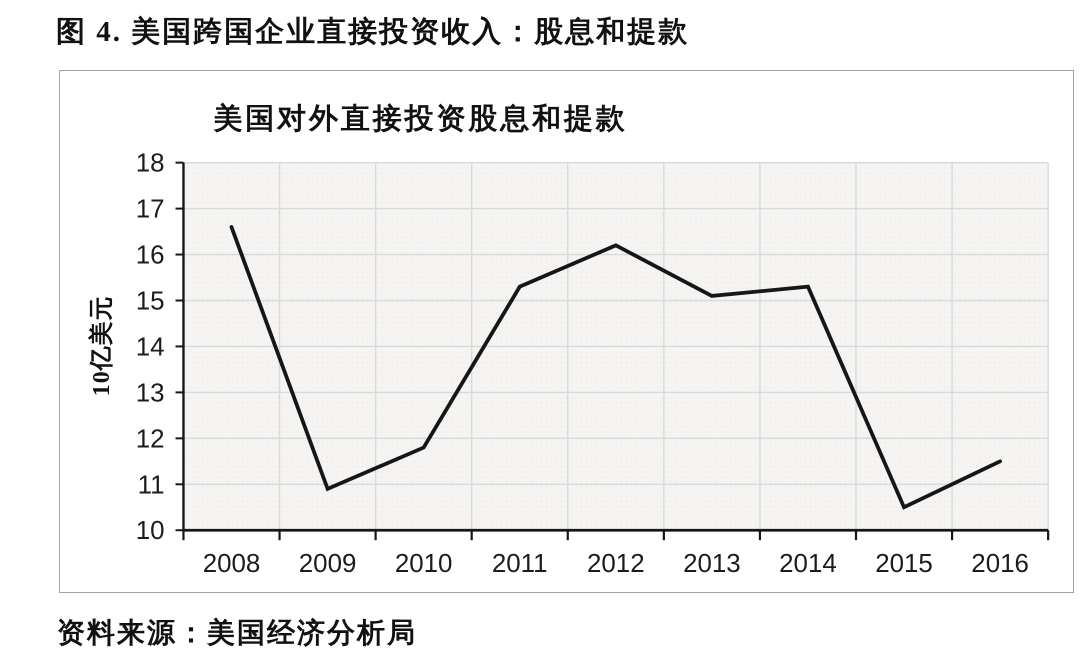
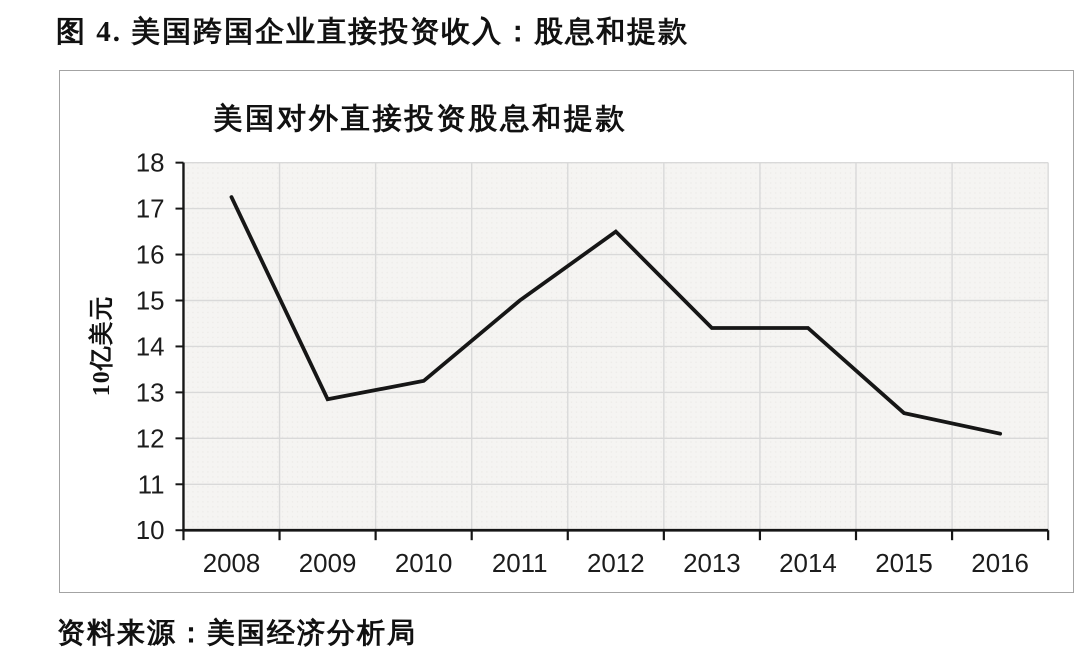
2008: 16.6 -> 17.2
2009: 10.9 -> 12.8
2010: 11.8 -> 13.2
2011: 15.3 -> 15.0
2012: 16.2 -> 16.5
2013: 15.1 -> 14.4
2014: 15.3 -> 14.4
2015: 10.5 -> 12.6
2016: 11.5 -> 12.1
